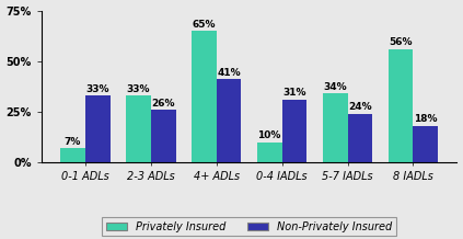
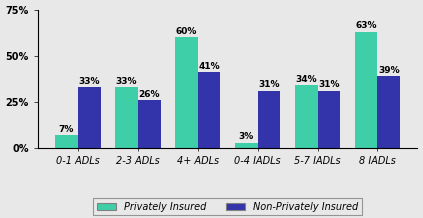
Privately Insured/4+ ADLs: 65% -> 60%
Privately Insured/0-4 IADLs: 10% -> 3%
Non-Privately Insured/5-7 IADLs: 24% -> 31%
Privately Insured/8 IADLs: 56% -> 63%
Non-Privately Insured/8 IADLs: 18% -> 39%
